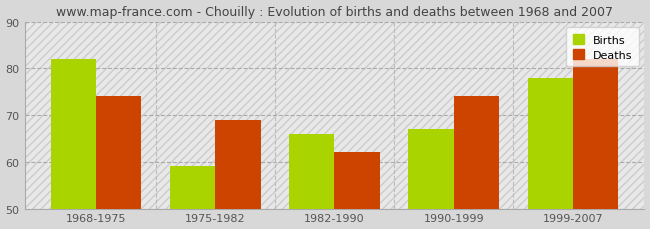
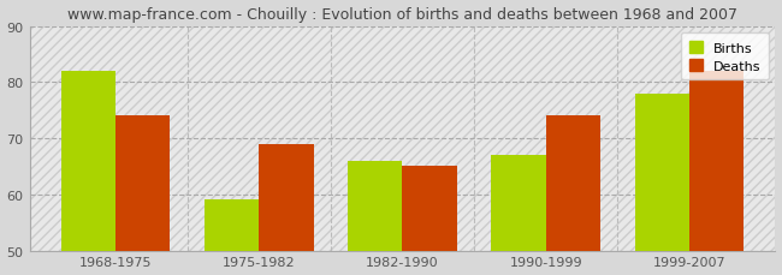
Deaths/1982-1990: 62 -> 65
